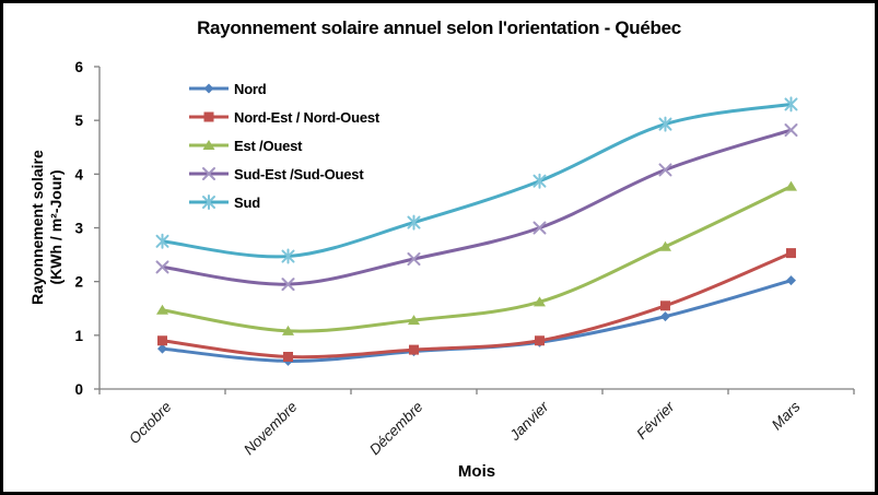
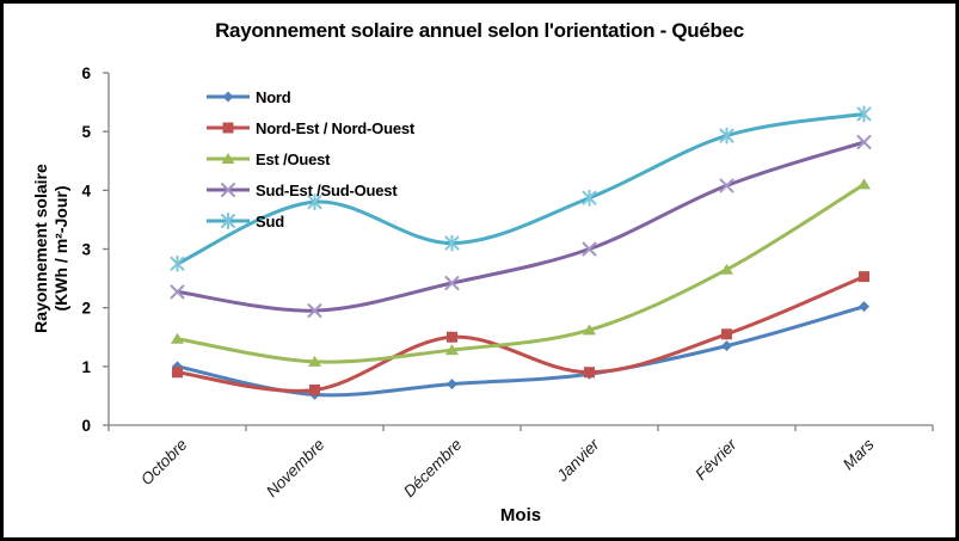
Nord/Octobre: 0.8 -> 1.0
Sud/Novembre: 2.5 -> 3.8
Nord-Est / Nord-Ouest/Décembre: 0.7 -> 1.5
Est /Ouest/Mars: 3.8 -> 4.1
